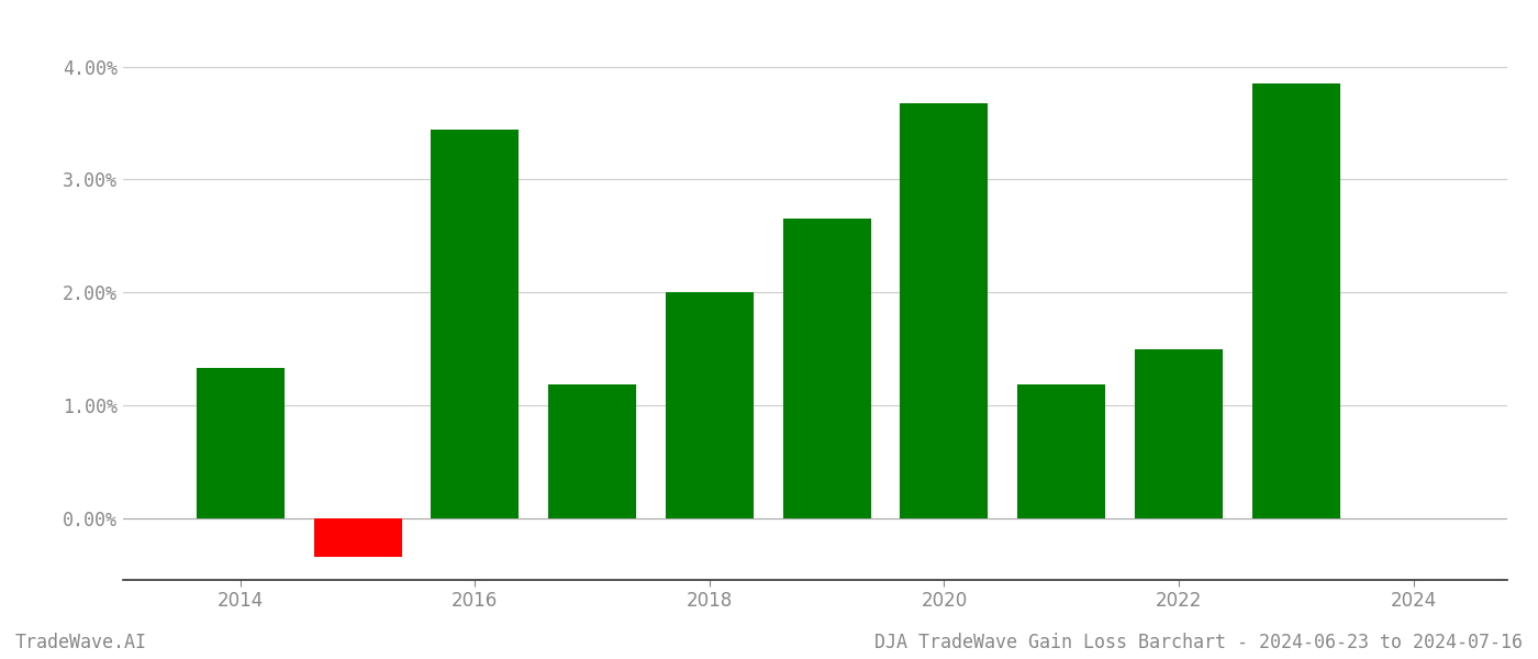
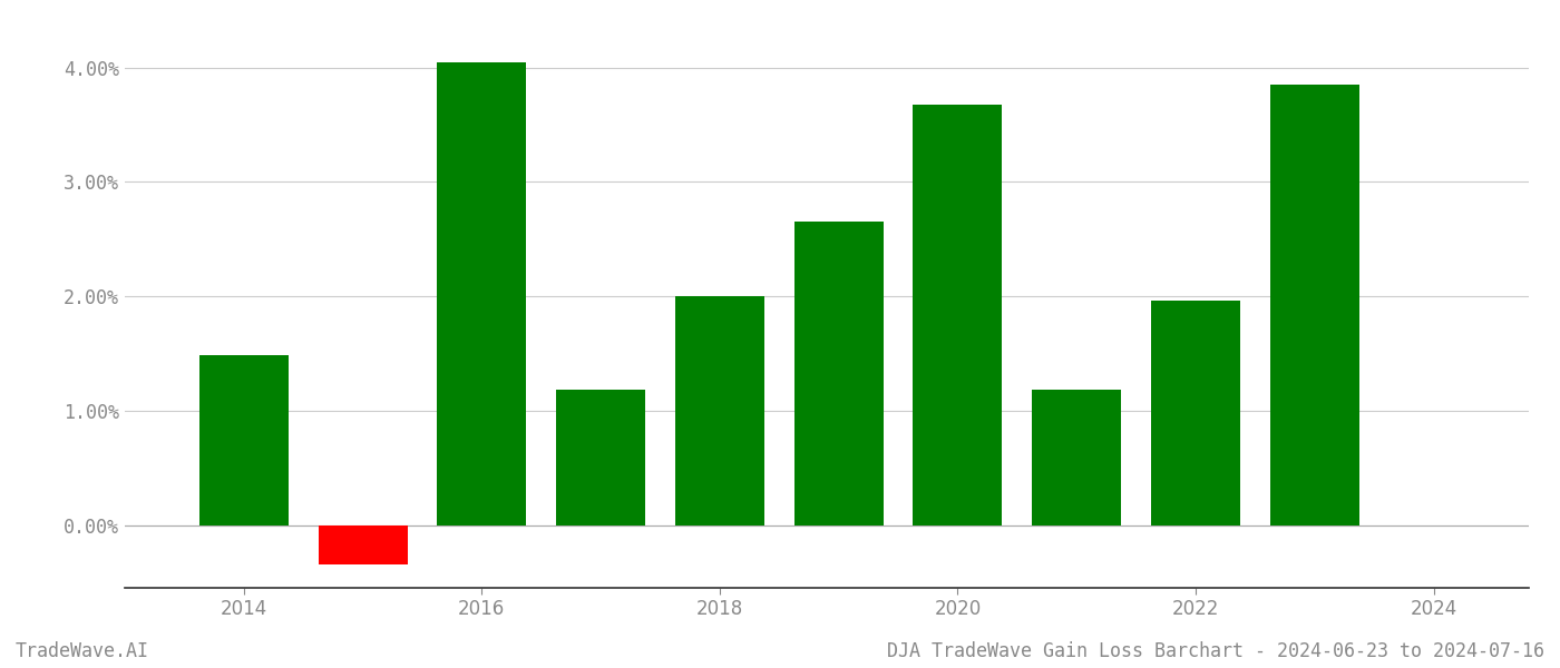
2014: 1.33% -> 1.49%
2016: 3.44% -> 4.05%
2022: 1.50% -> 1.96%
